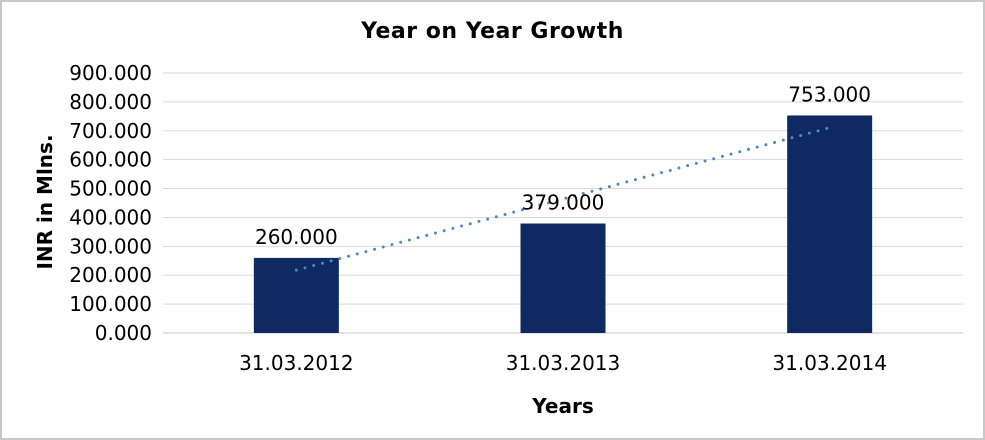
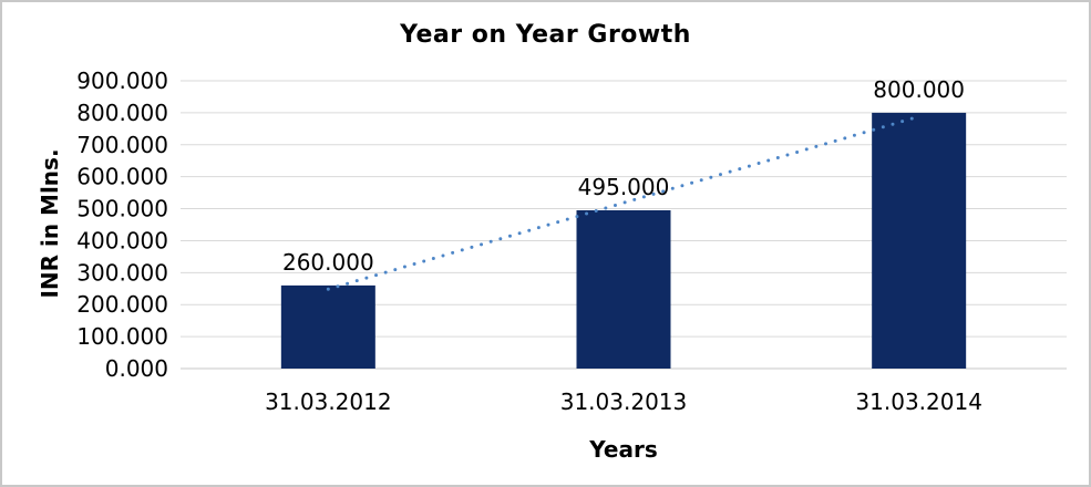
31.03.2013: 379.000 -> 495.000
31.03.2014: 753.000 -> 800.000
